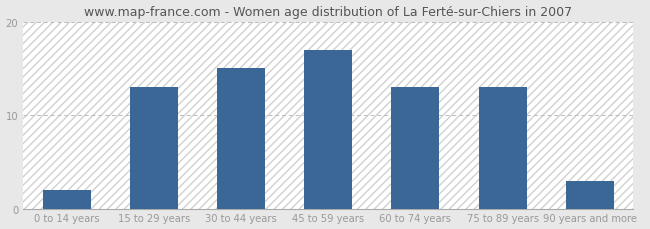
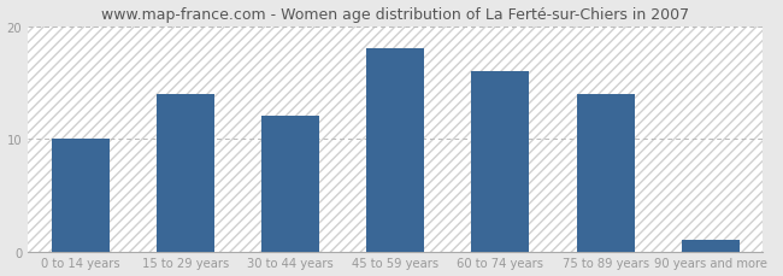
0 to 14 years: 2 -> 10
15 to 29 years: 13 -> 14
30 to 44 years: 15 -> 12
45 to 59 years: 17 -> 18
60 to 74 years: 13 -> 16
75 to 89 years: 13 -> 14
90 years and more: 3 -> 1
